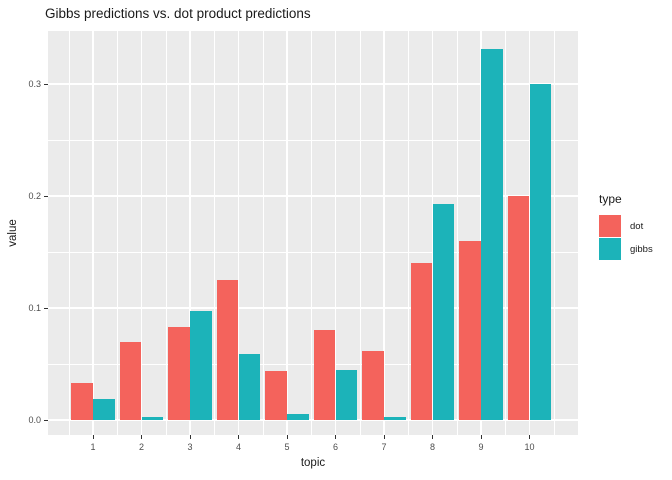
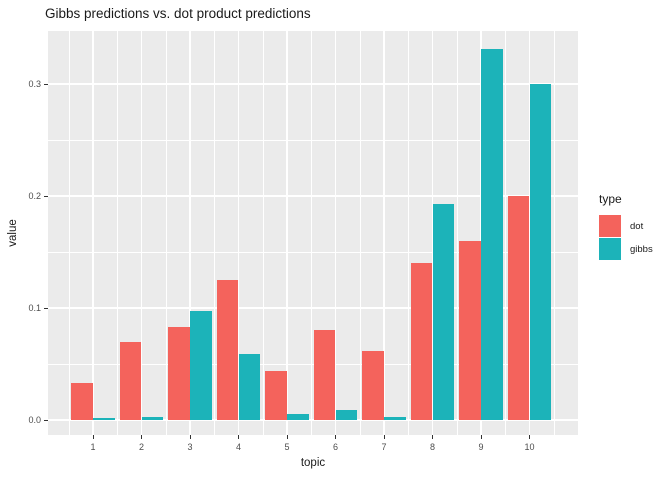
gibbs/1: 0.019 -> 0.002
gibbs/6: 0.045 -> 0.009
